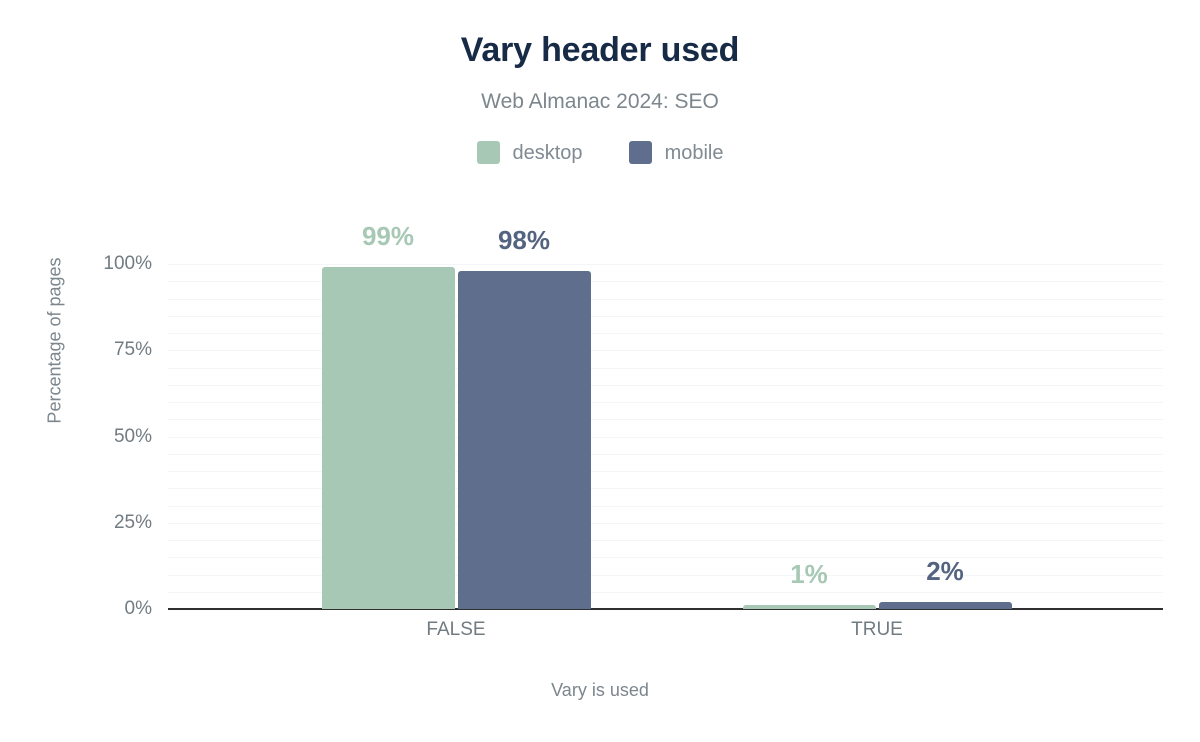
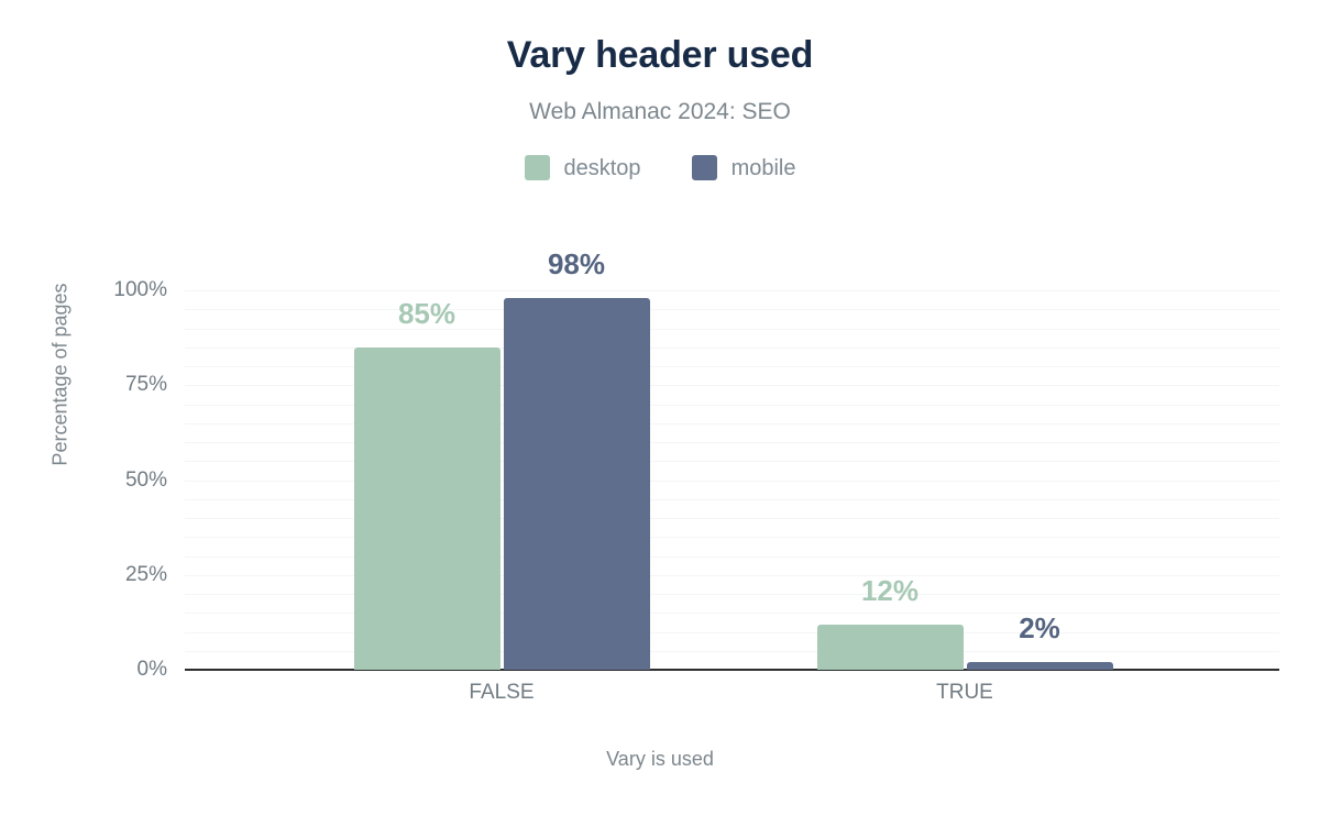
desktop/FALSE: 99% -> 85%
desktop/TRUE: 1% -> 12%
